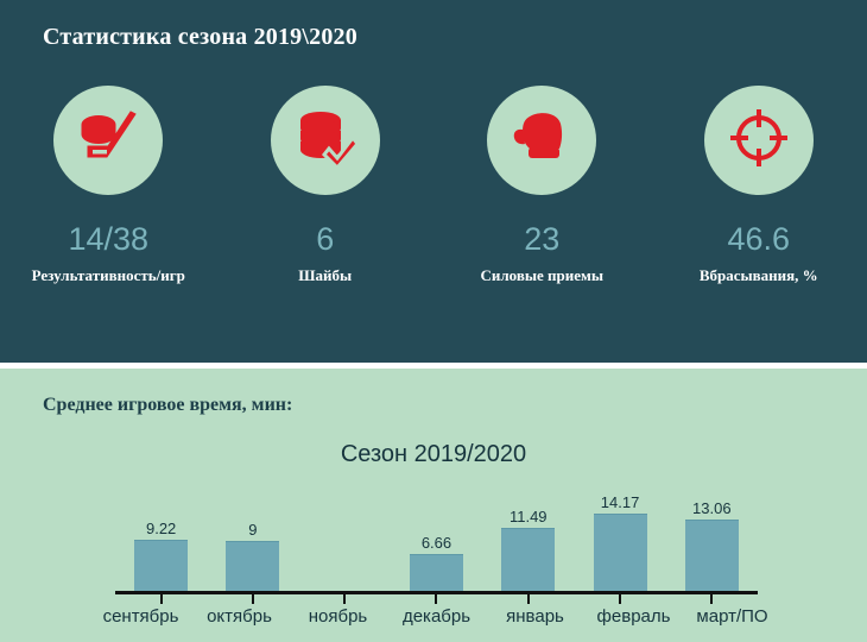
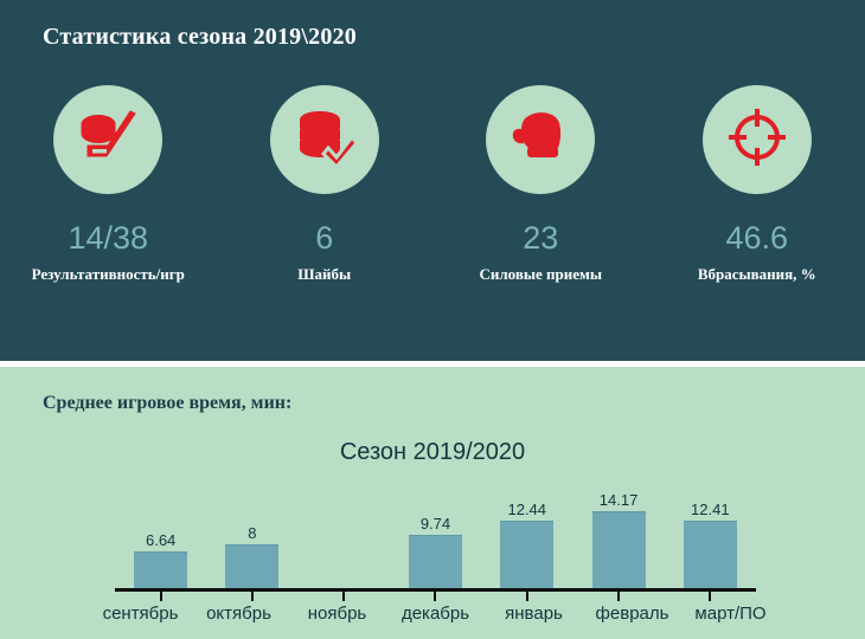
сентябрь: 9.22 -> 6.64
октябрь: 9 -> 8
декабрь: 6.66 -> 9.74
январь: 11.49 -> 12.44
март/ПО: 13.06 -> 12.41
